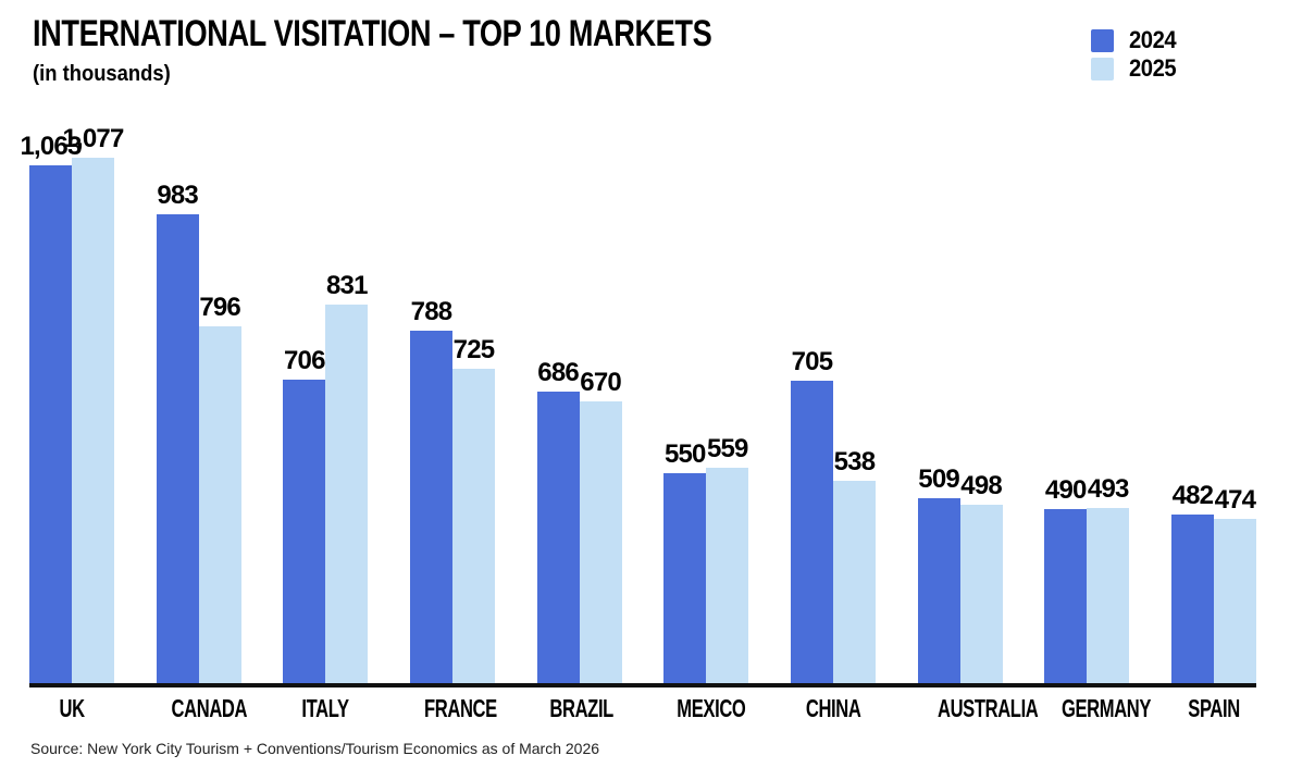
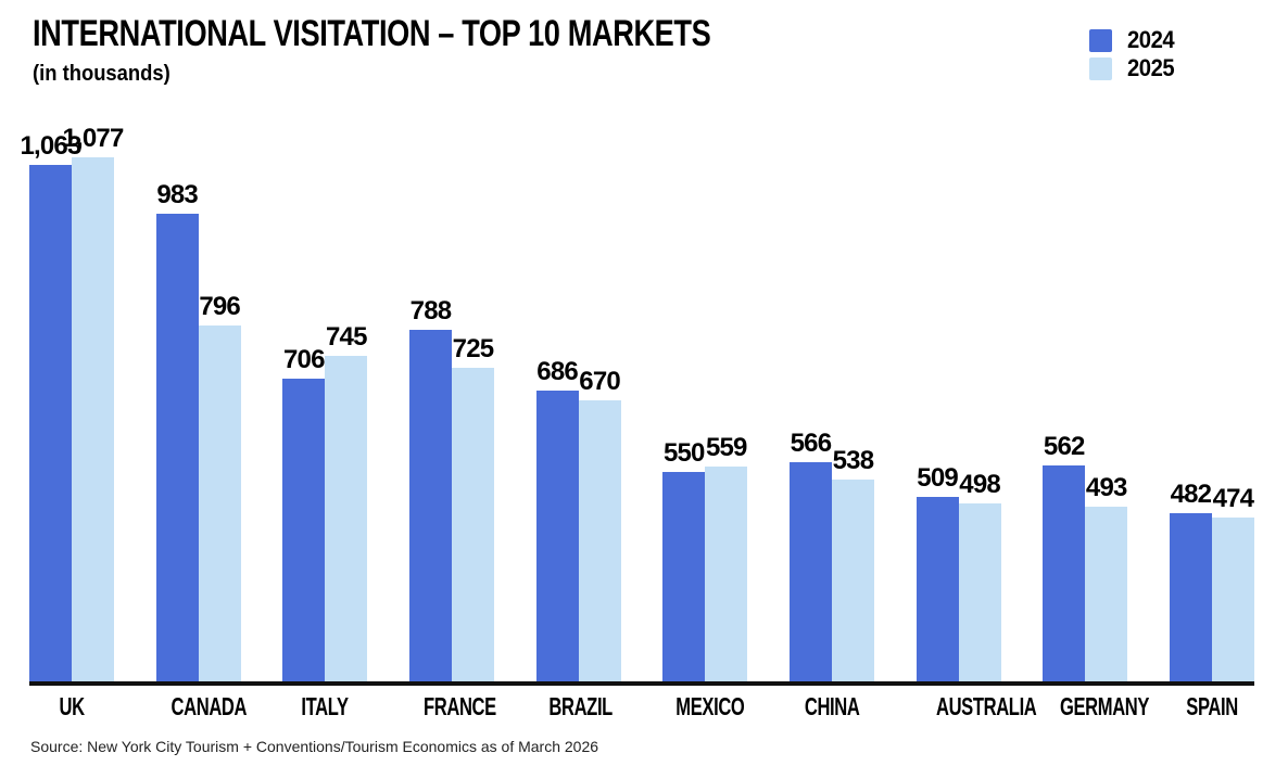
2025/ITALY: 831 -> 745
2024/CHINA: 705 -> 566
2024/GERMANY: 490 -> 562
